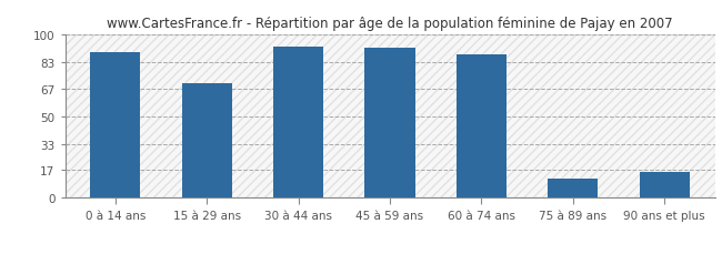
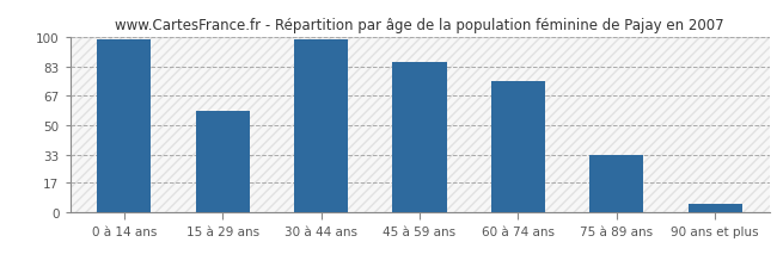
0 à 14 ans: 89 -> 99
15 à 29 ans: 70 -> 58
30 à 44 ans: 93 -> 99
45 à 59 ans: 92 -> 86
60 à 74 ans: 88 -> 75
75 à 89 ans: 12 -> 33
90 ans et plus: 16 -> 5
